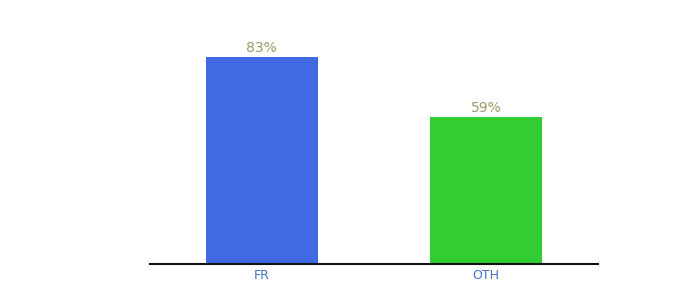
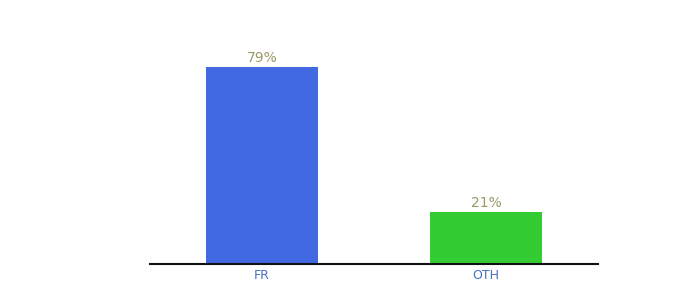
FR: 83% -> 79%
OTH: 59% -> 21%
